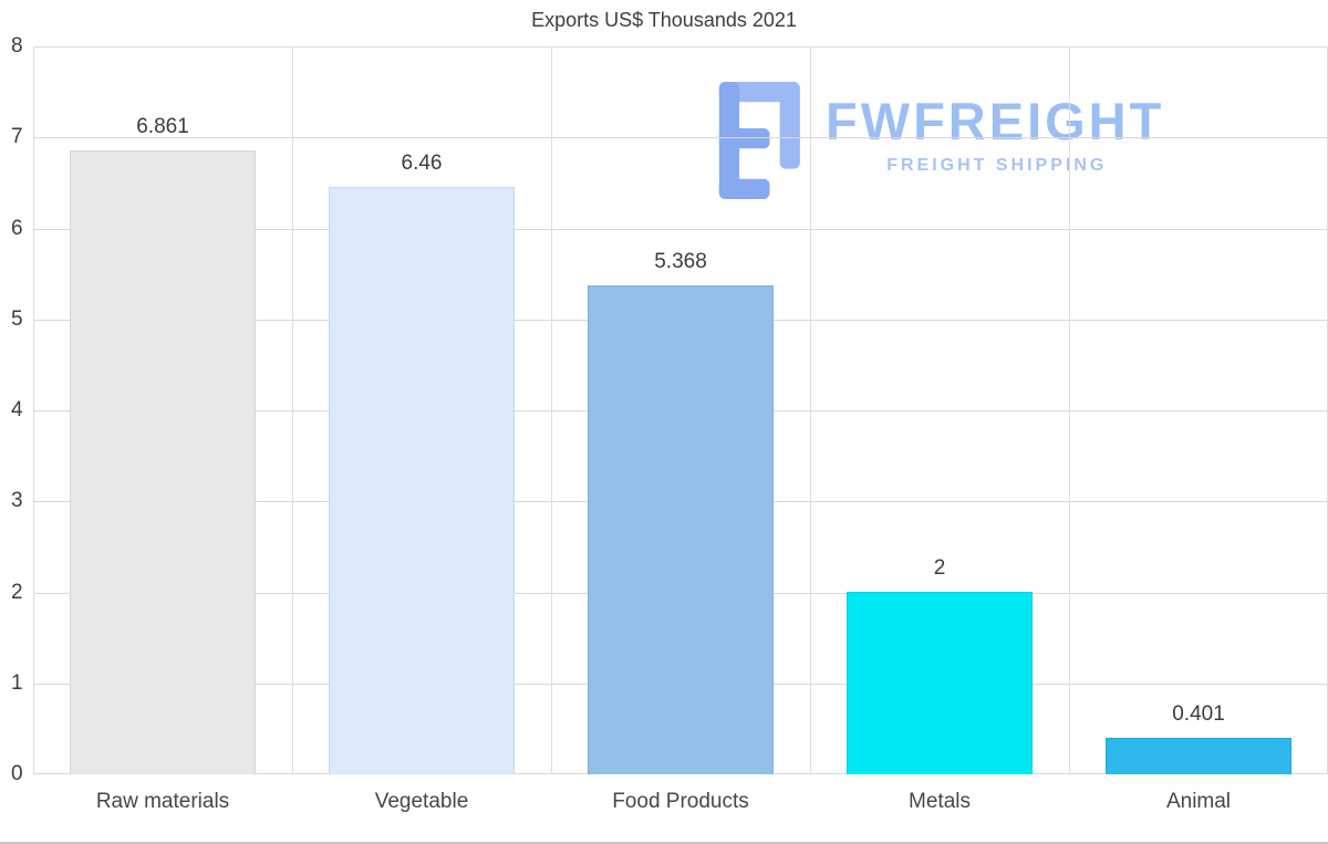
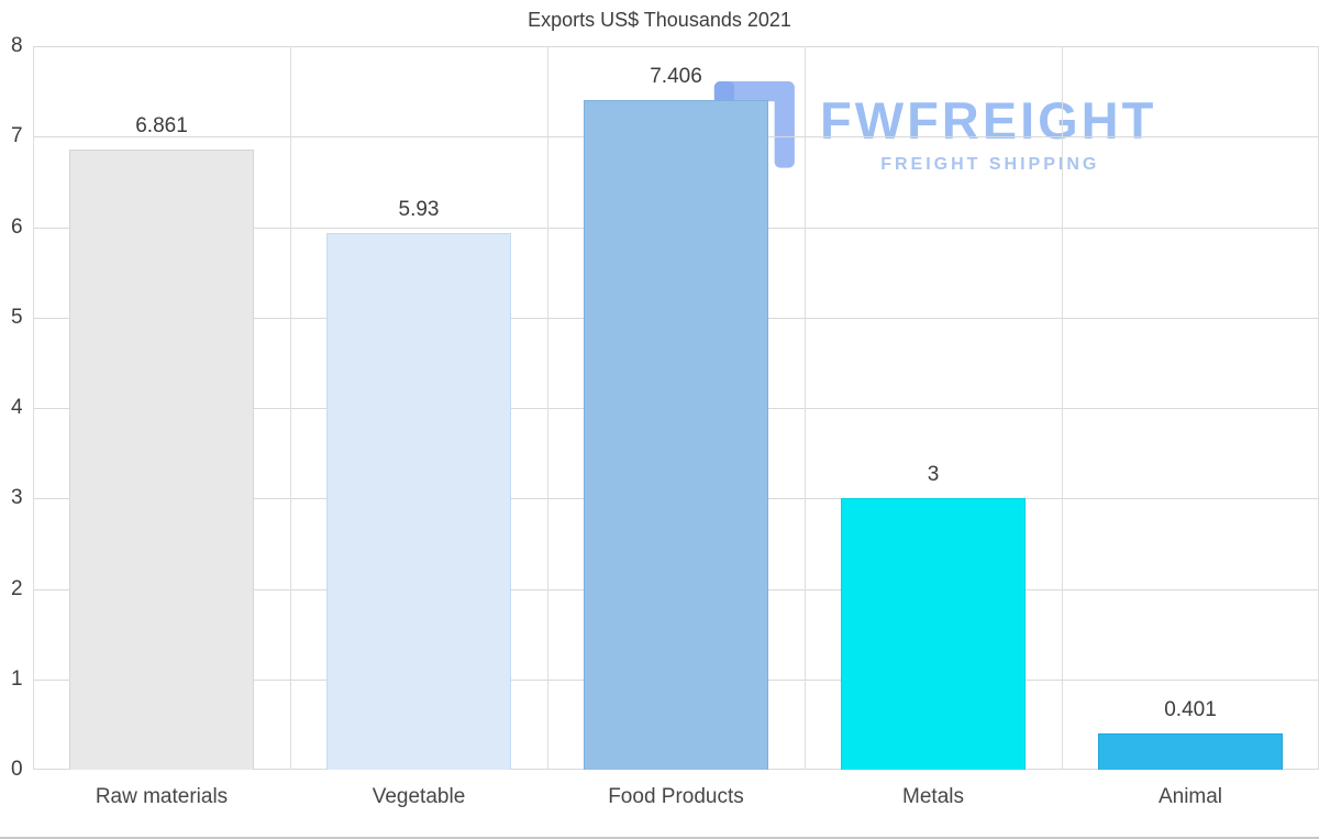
Vegetable: 6.46 -> 5.93
Food Products: 5.368 -> 7.406
Metals: 2 -> 3
